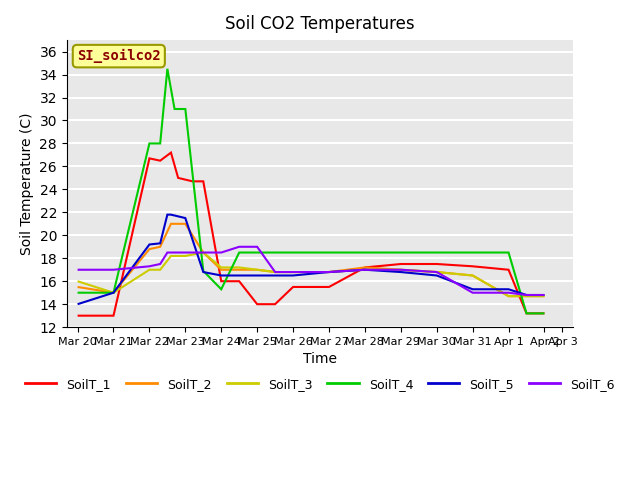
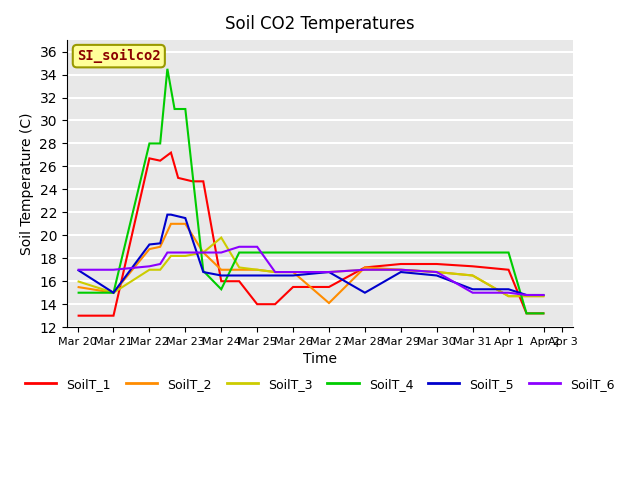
SoilT_5/Mar 20: 14.0 -> 17.0
SoilT_3/Mar 24: 17.2 -> 19.8
SoilT_2/Mar 27: 16.8 -> 14.1
SoilT_5/Mar 28: 17.0 -> 15.0
